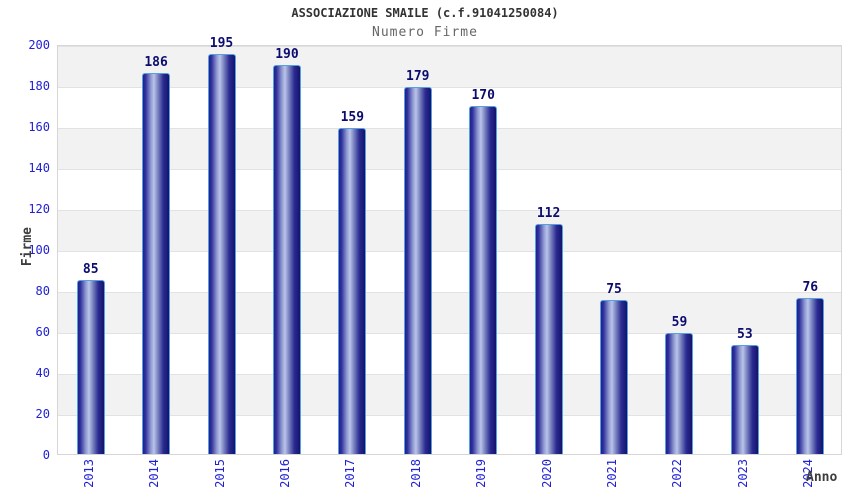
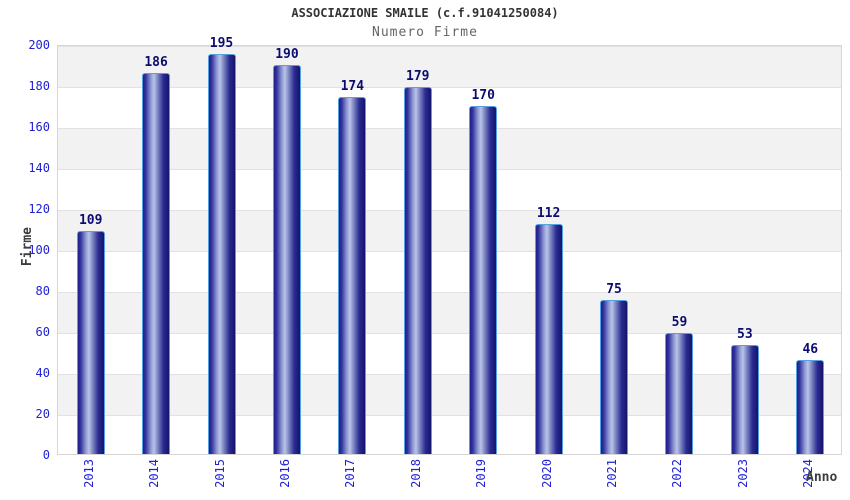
2013: 85 -> 109
2017: 159 -> 174
2024: 76 -> 46
